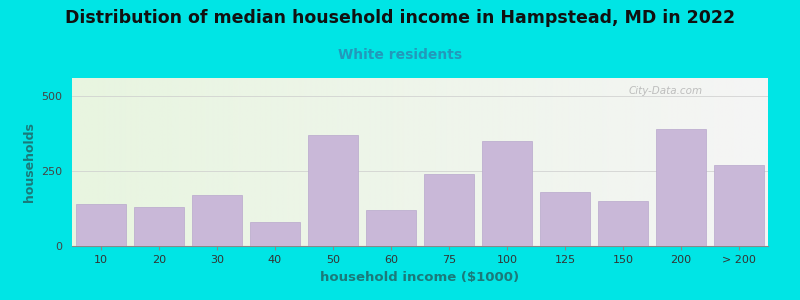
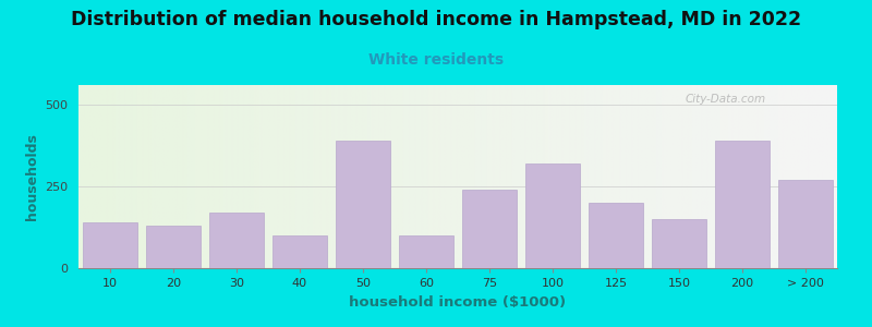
40: 80 -> 100
50: 370 -> 390
60: 120 -> 100
100: 350 -> 320
125: 180 -> 200
